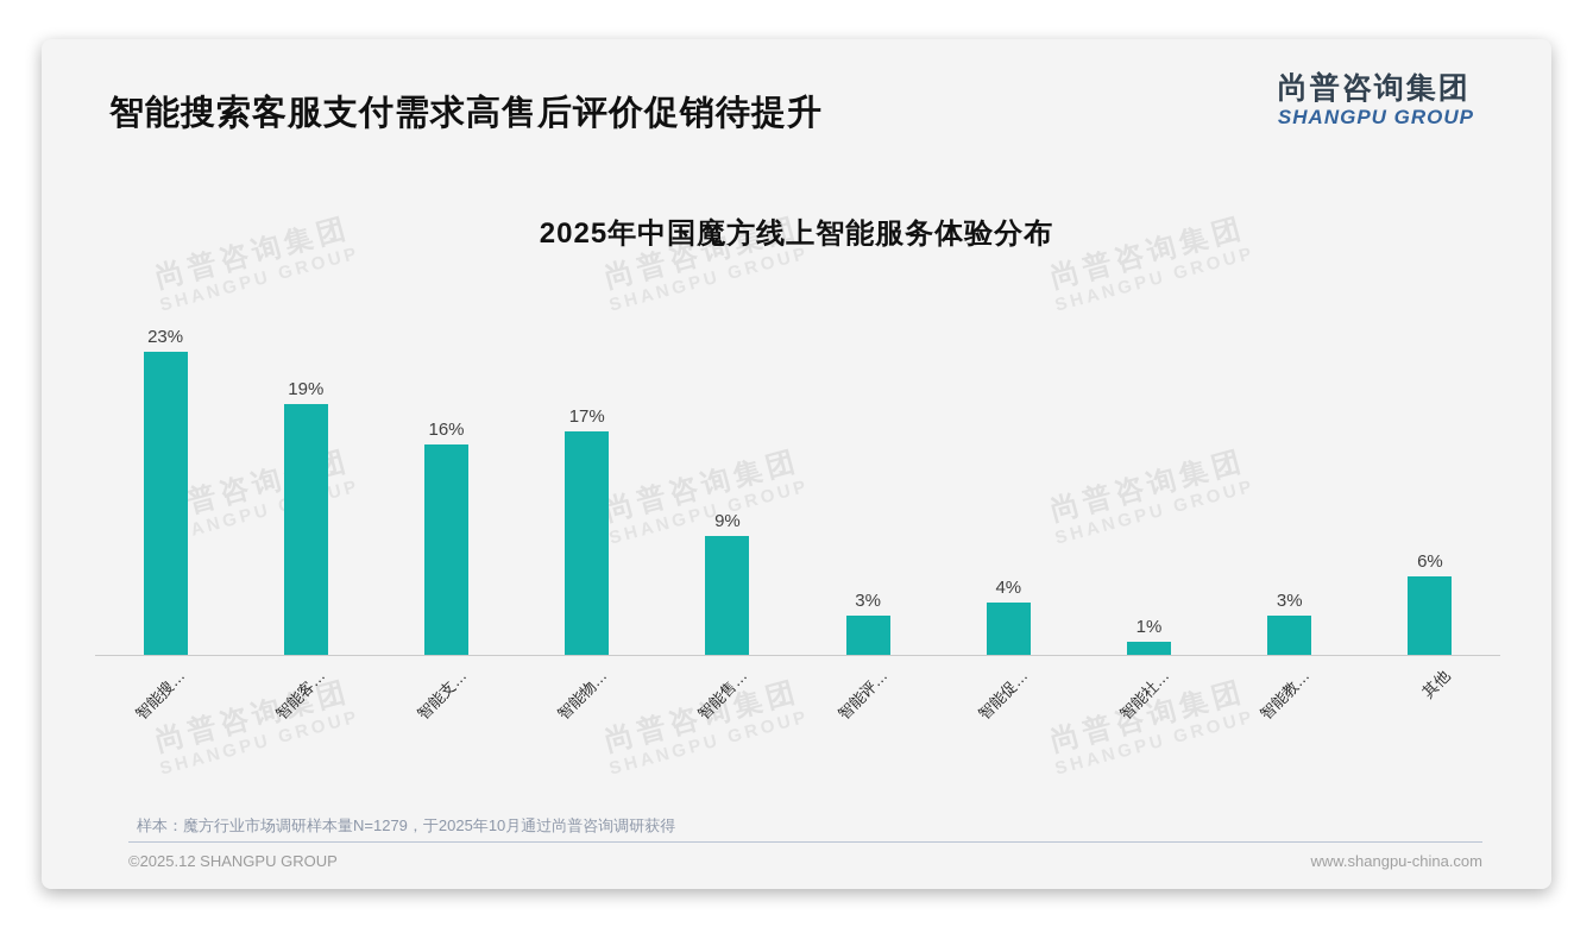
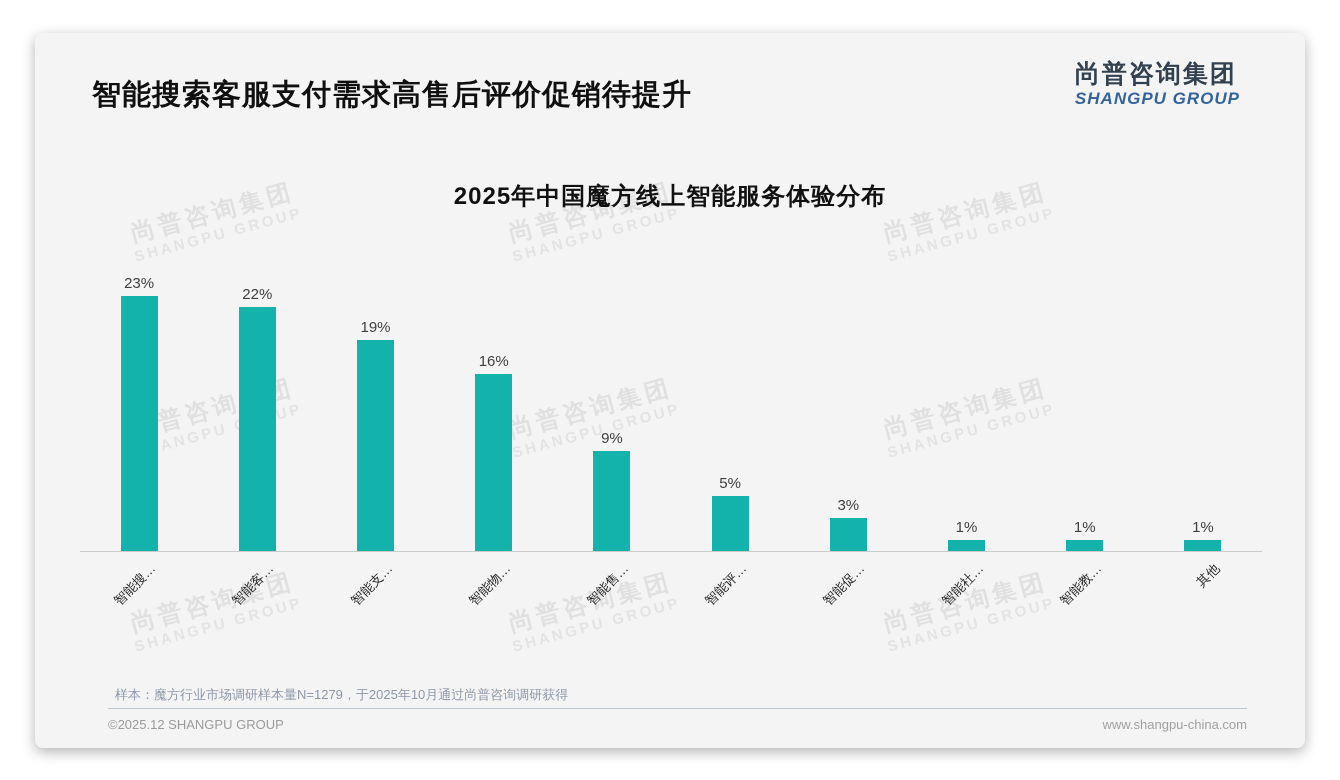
智能客…: 19% -> 22%
智能支…: 16% -> 19%
智能物…: 17% -> 16%
智能评…: 3% -> 5%
智能促…: 4% -> 3%
智能教…: 3% -> 1%
其他: 6% -> 1%
